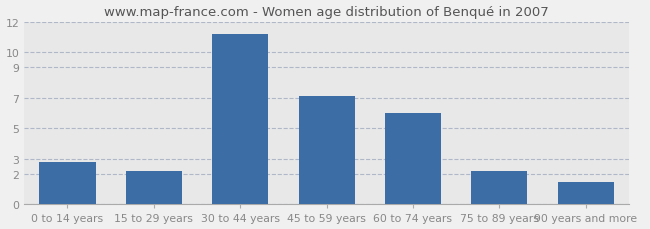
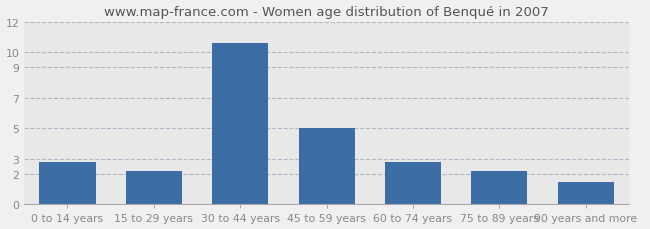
30 to 44 years: 11.2 -> 10.6
45 to 59 years: 7.1 -> 5.0
60 to 74 years: 6.0 -> 2.8
